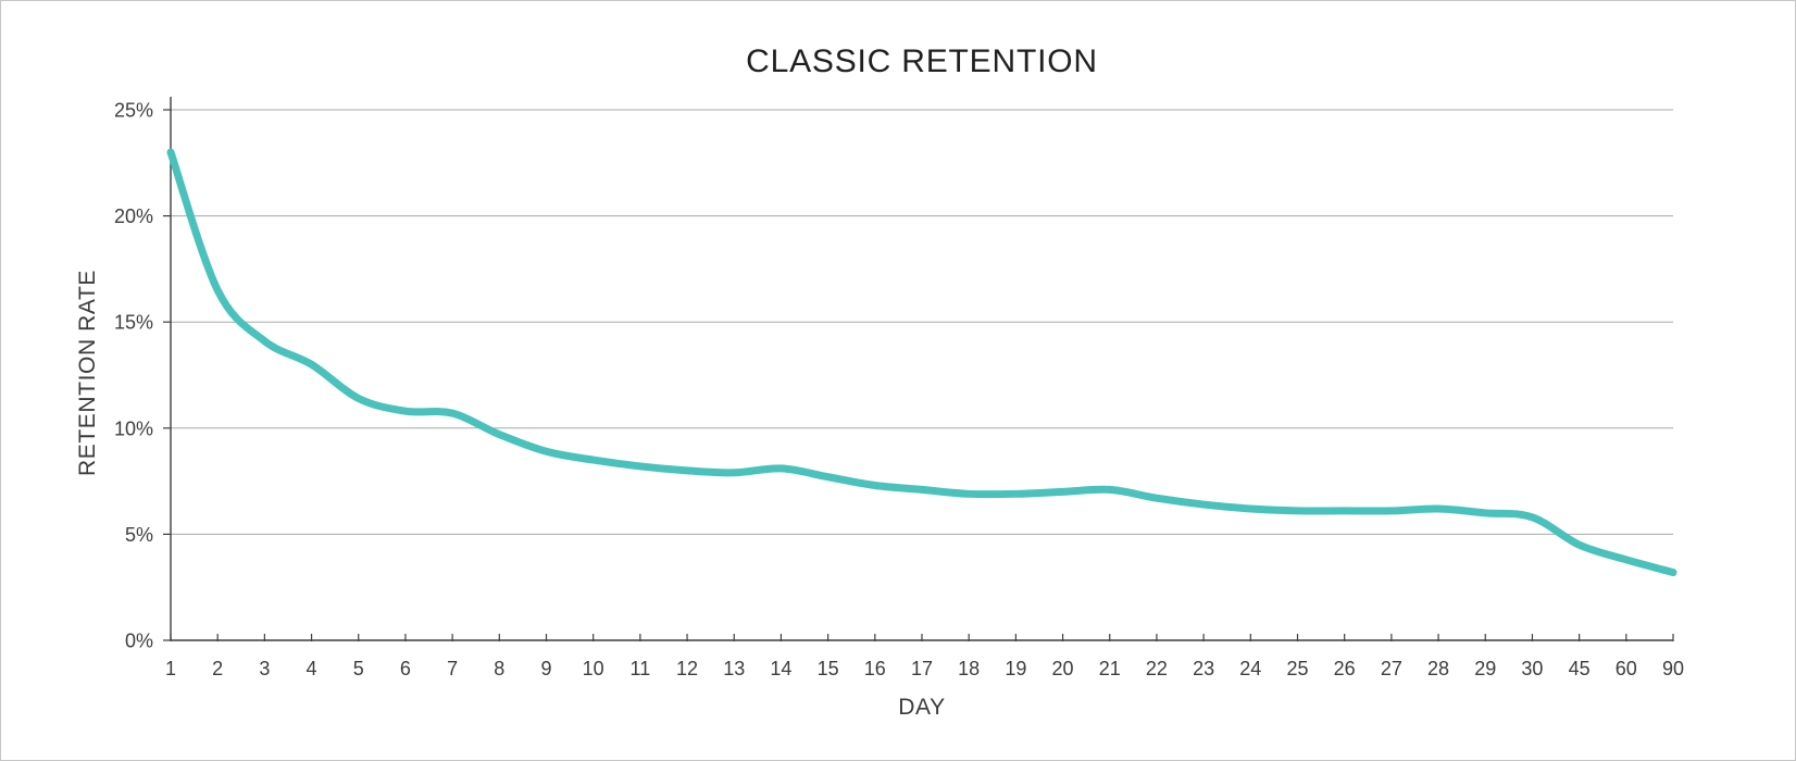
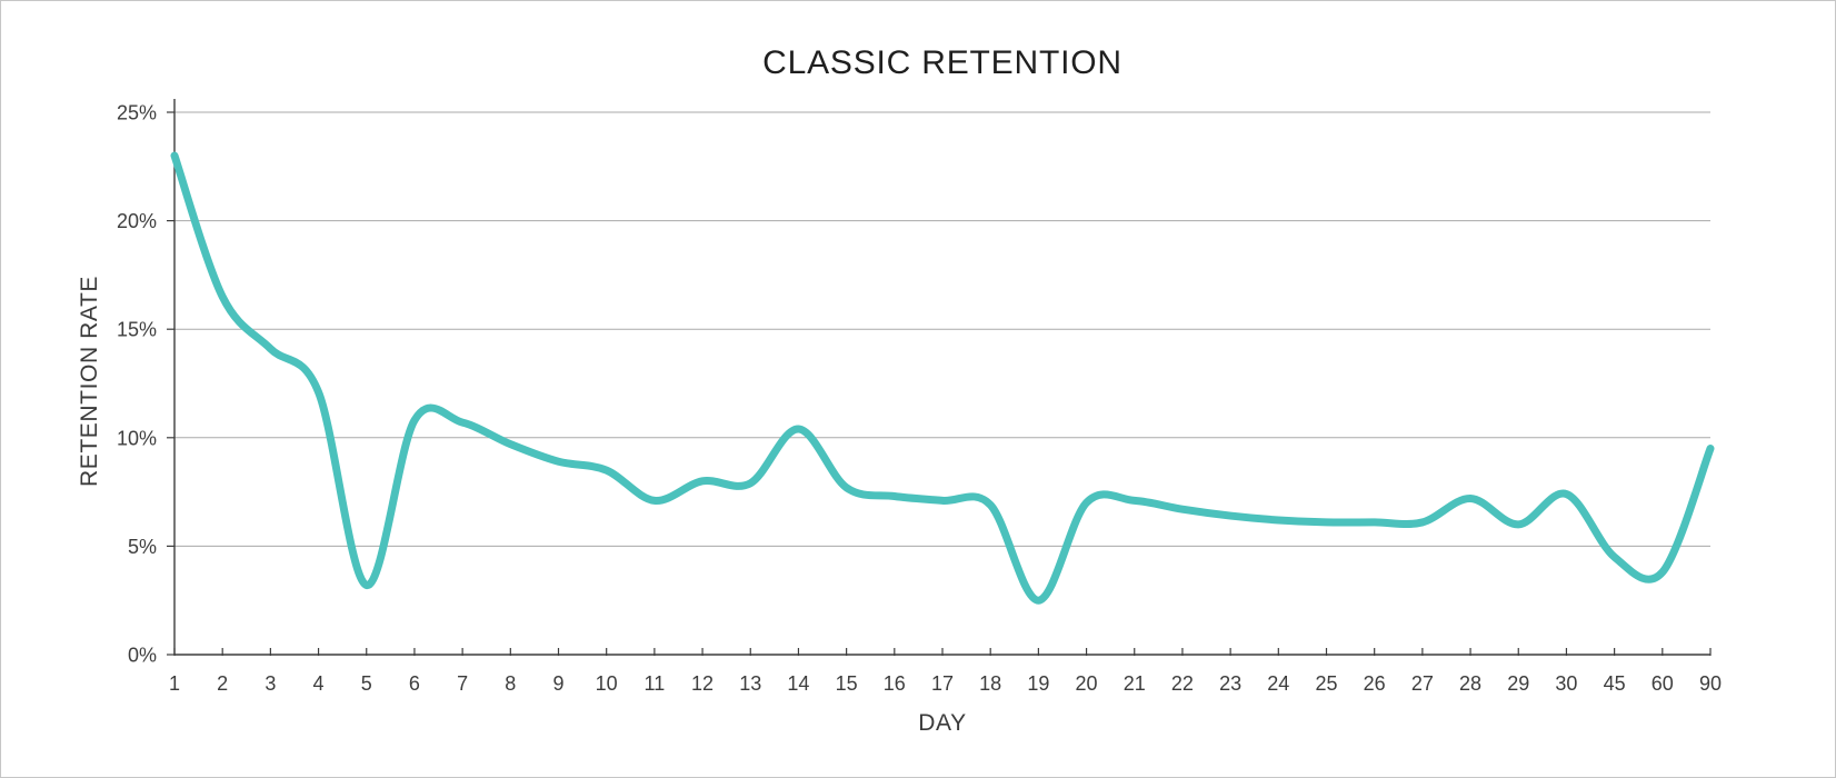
4: 13.0% -> 12.1%
5: 11.4% -> 3.2%
11: 8.2% -> 7.1%
14: 8.1% -> 10.4%
19: 6.9% -> 2.5%
28: 6.2% -> 7.2%
30: 5.8% -> 7.4%
90: 3.2% -> 9.5%
